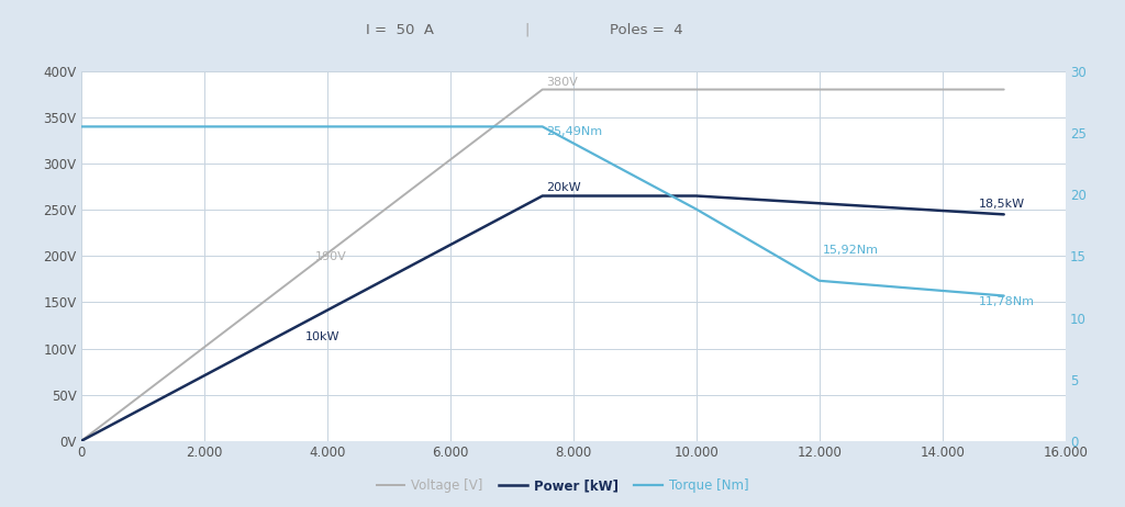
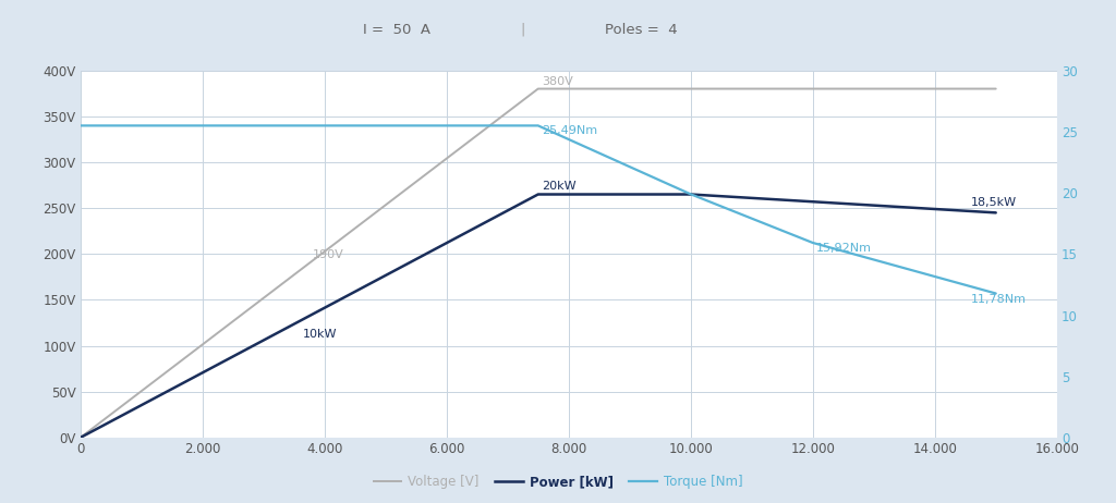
Torque [Nm]/10.000: 18.8 -> 19.9
Torque [Nm]/12.000: 13.0 -> 15.9
